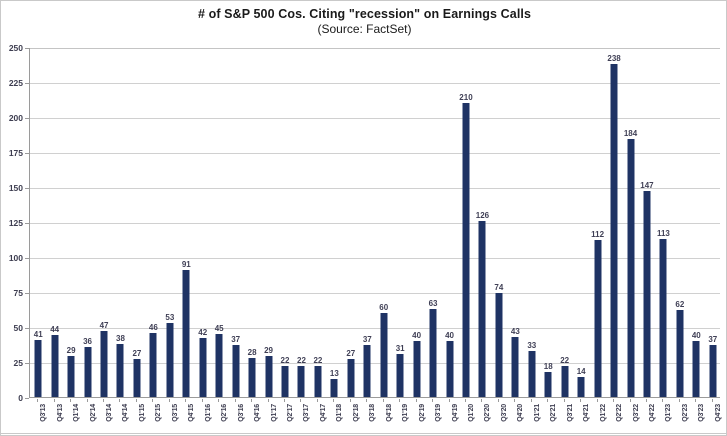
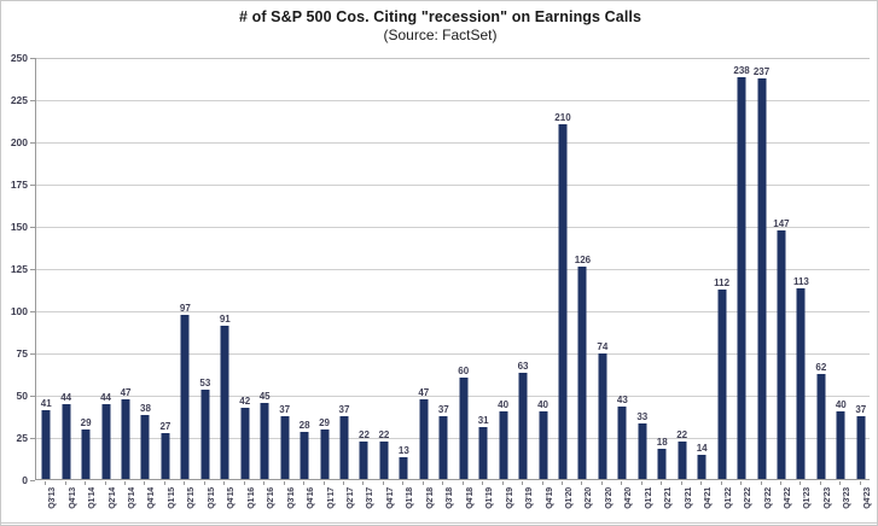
Q2'14: 36 -> 44
Q2'15: 46 -> 97
Q2'17: 22 -> 37
Q2'18: 27 -> 47
Q3'22: 184 -> 237
